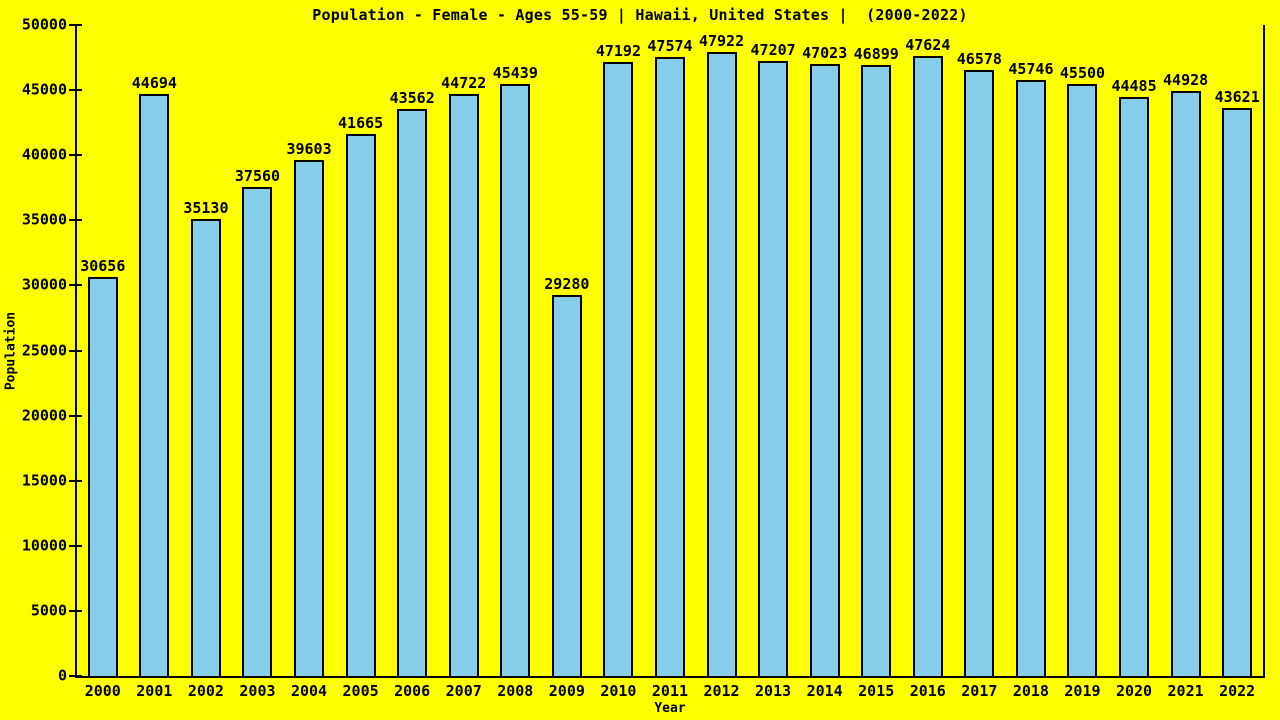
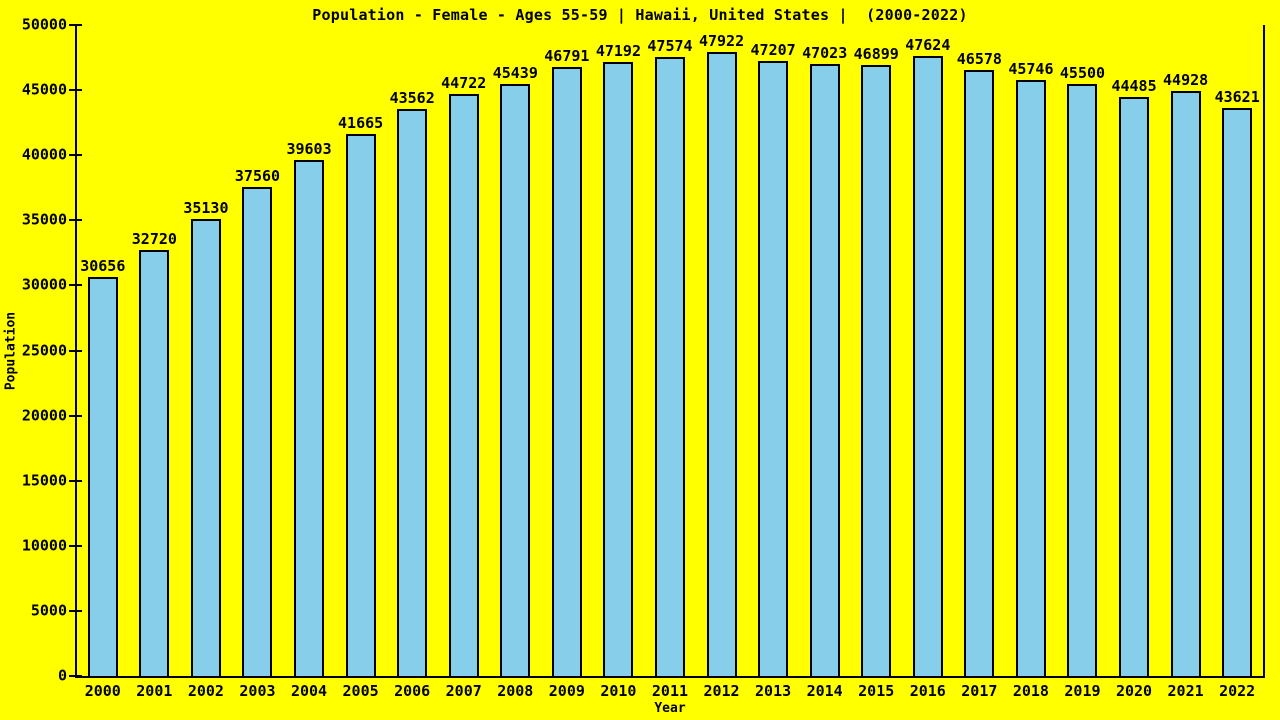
2001: 44694 -> 32720
2009: 29280 -> 46791
